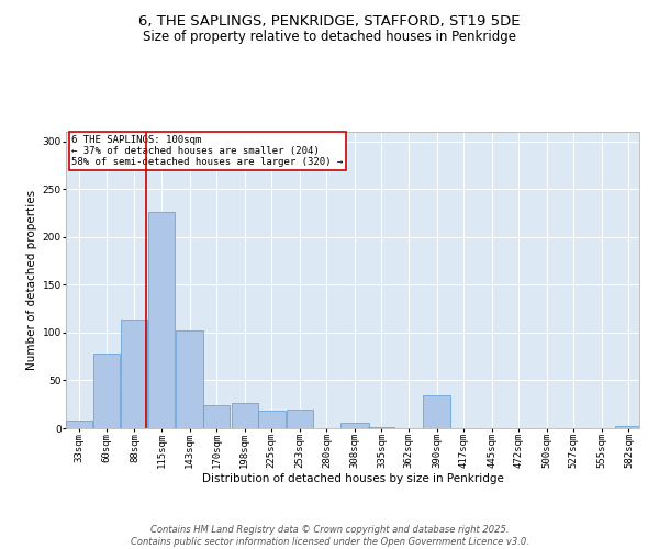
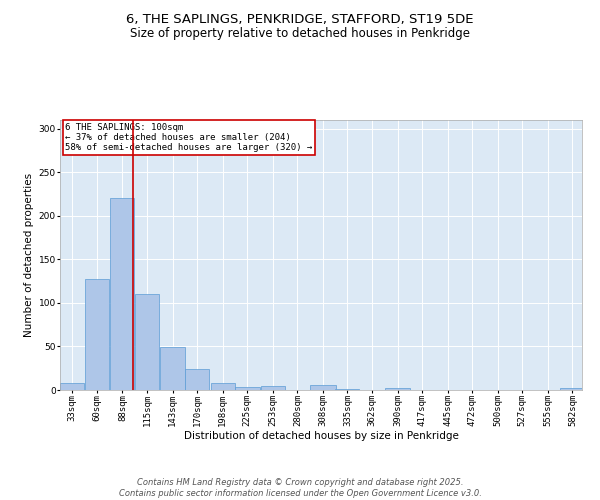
60sqm: 78 -> 127
88sqm: 114 -> 220
115sqm: 226 -> 110
143sqm: 102 -> 49
198sqm: 26 -> 8
225sqm: 18 -> 4
253sqm: 20 -> 5
390sqm: 34 -> 2
